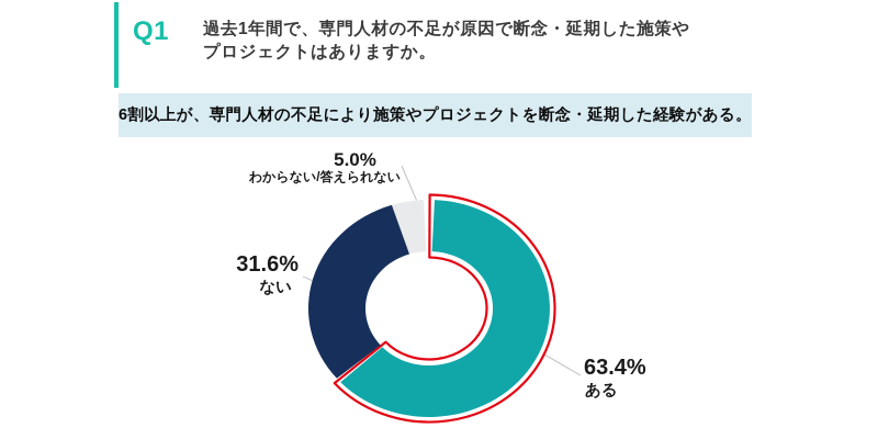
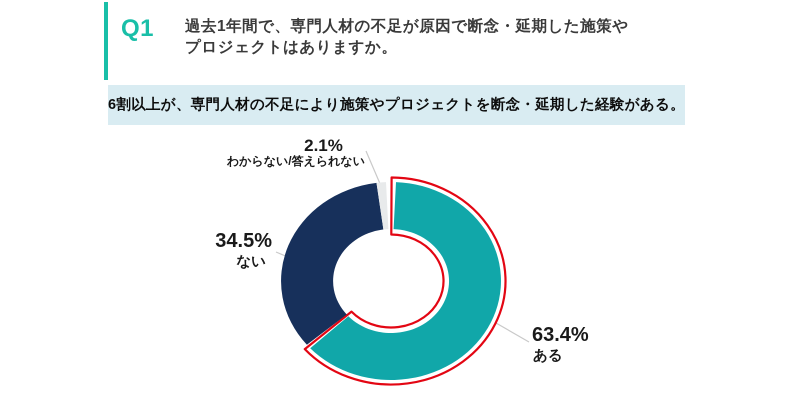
ない: 31.6% -> 34.5%
わからない/答えられない: 5.0% -> 2.1%
